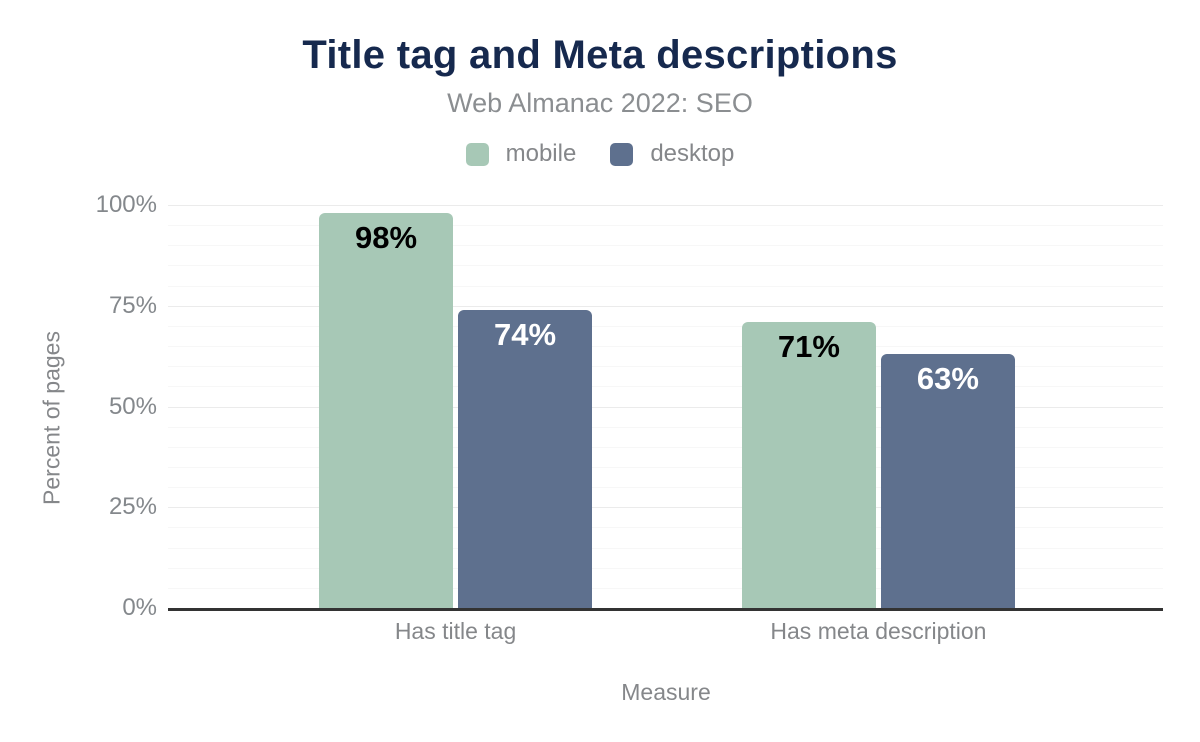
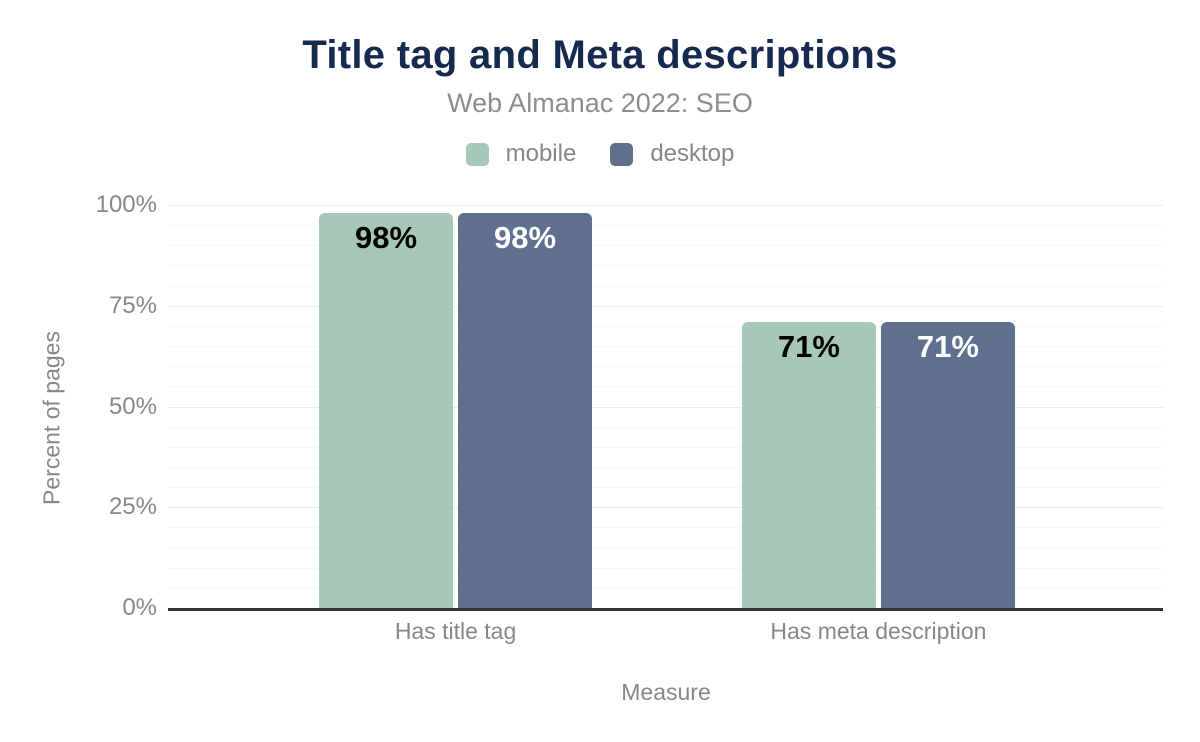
desktop/Has title tag: 74% -> 98%
desktop/Has meta description: 63% -> 71%
